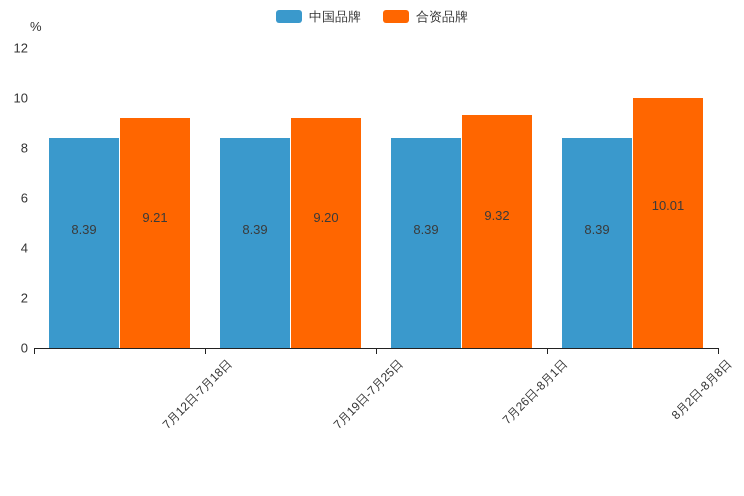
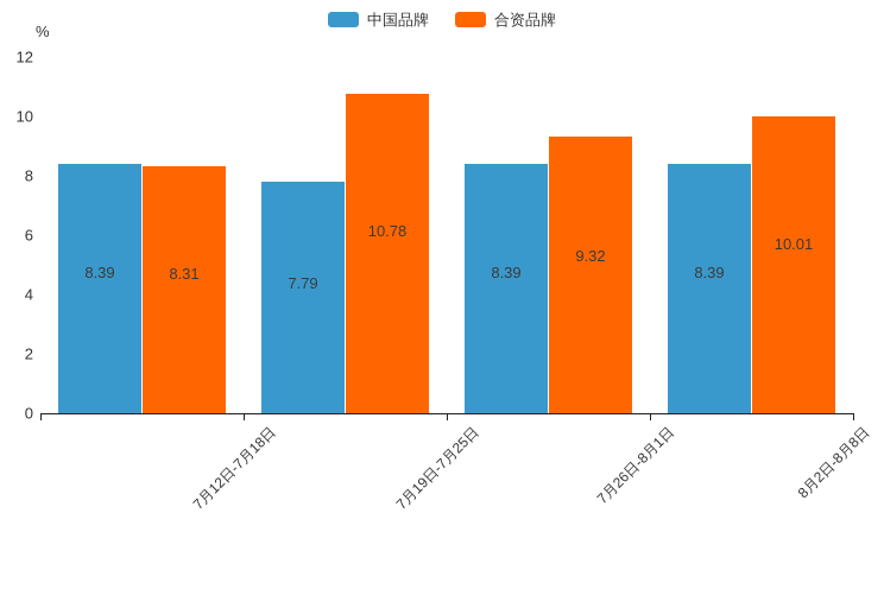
合资品牌/7月12日-7月18日: 9.21 -> 8.31
中国品牌/7月19日-7月25日: 8.39 -> 7.79
合资品牌/7月19日-7月25日: 9.20 -> 10.78
